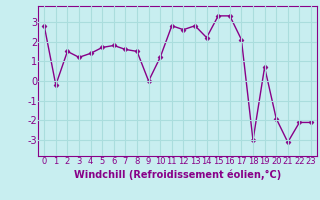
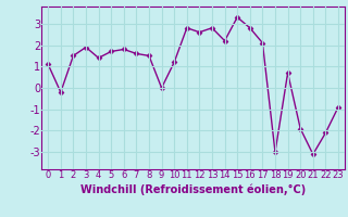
0: 2.8 -> 1.1
3: 1.2 -> 1.9
16: 3.3 -> 2.8
23: -2.1 -> -0.9
